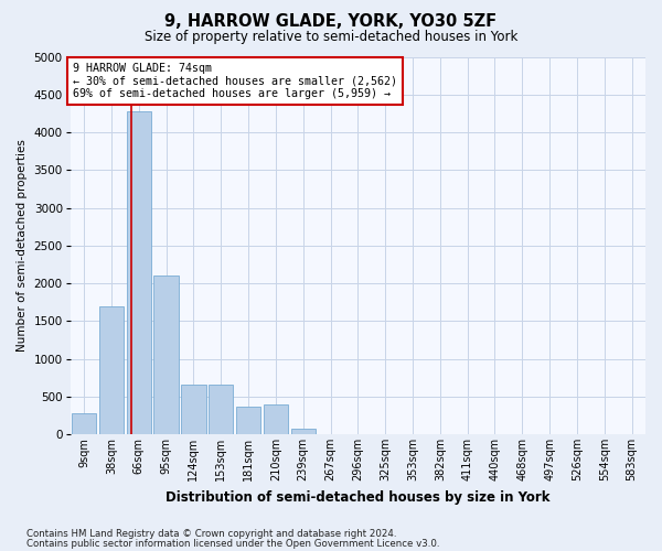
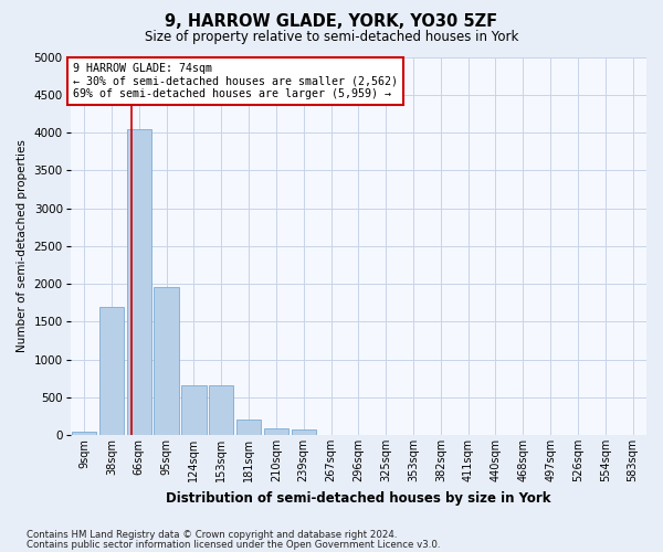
9sqm: 280 -> 50
66sqm: 4280 -> 4050
95sqm: 2100 -> 1950
181sqm: 360 -> 200
210sqm: 400 -> 90
